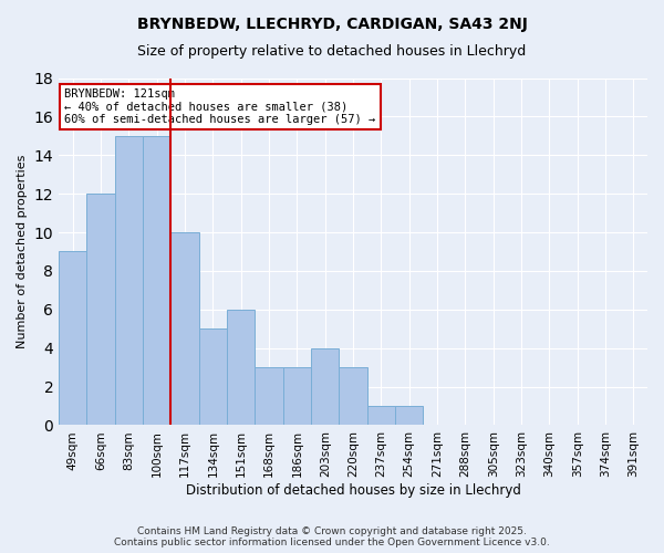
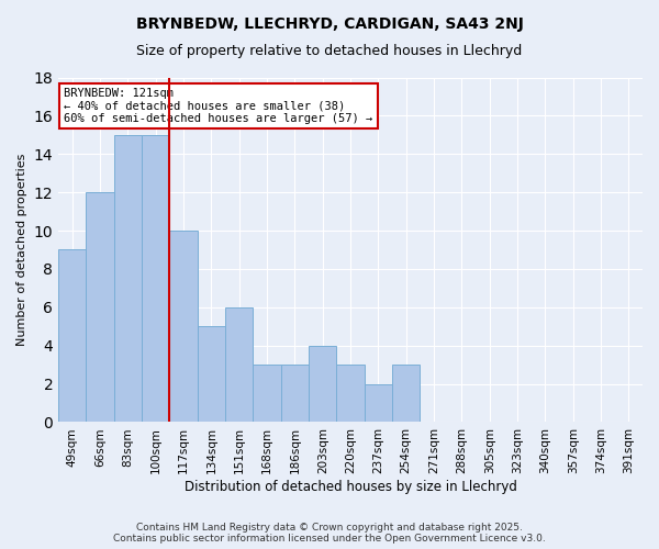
237sqm: 1 -> 2
254sqm: 1 -> 3
